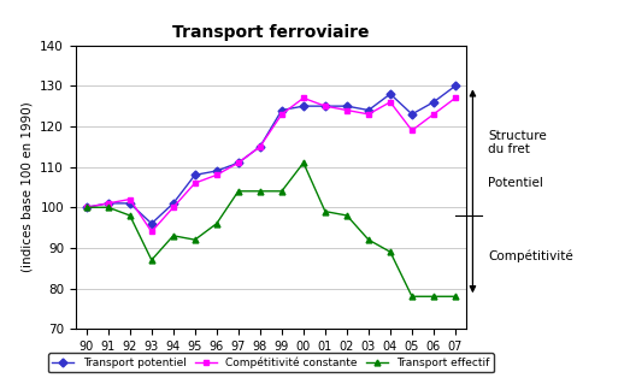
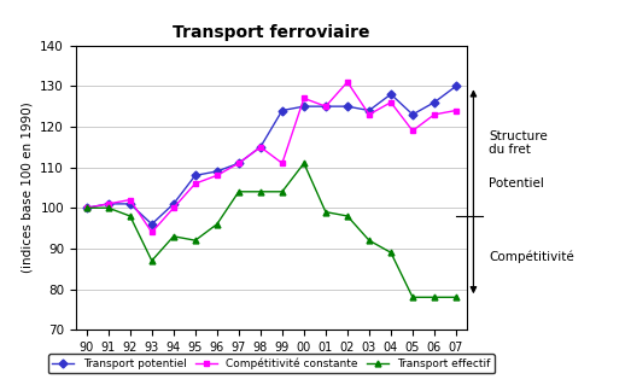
Compétitivité constante/99: 123 -> 111
Compétitivité constante/02: 124 -> 131
Compétitivité constante/07: 127 -> 124
